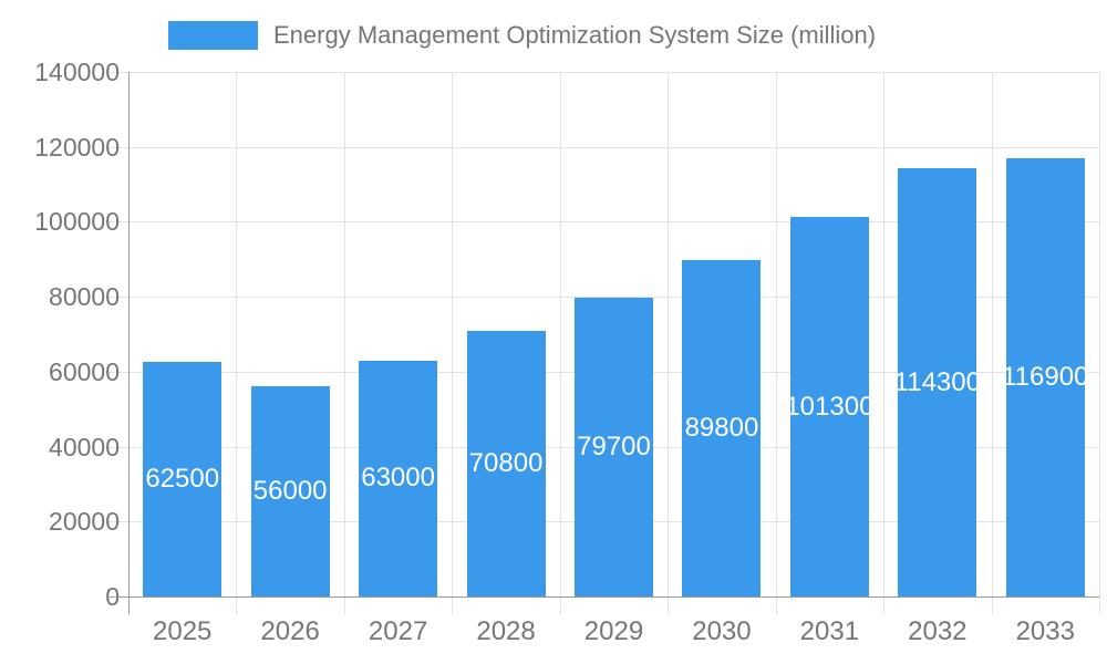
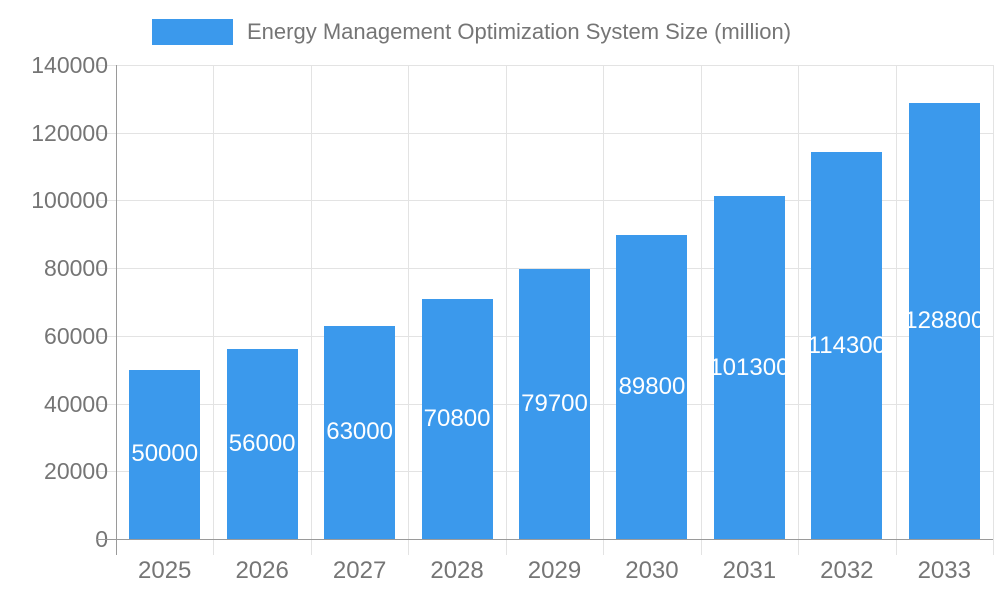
2025: 62500 -> 50000
2033: 116900 -> 128800
